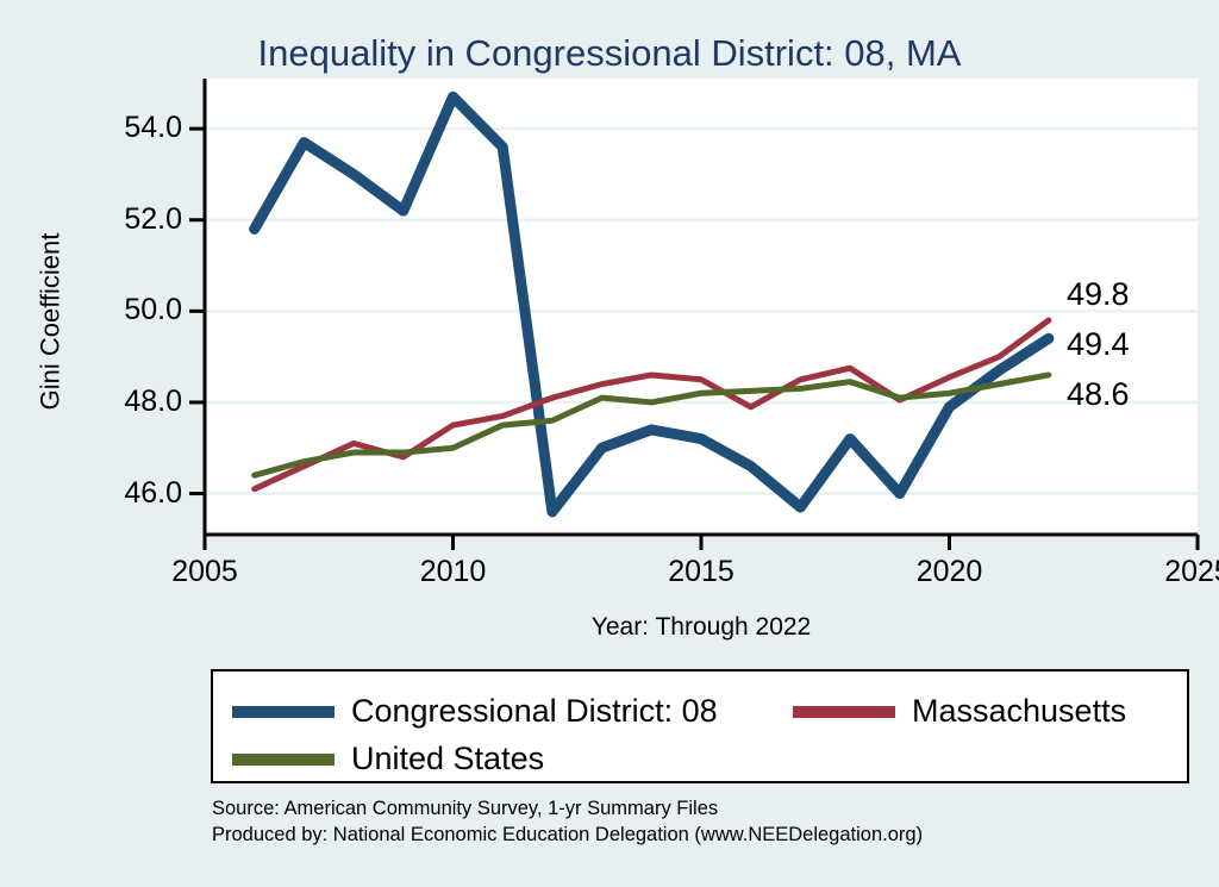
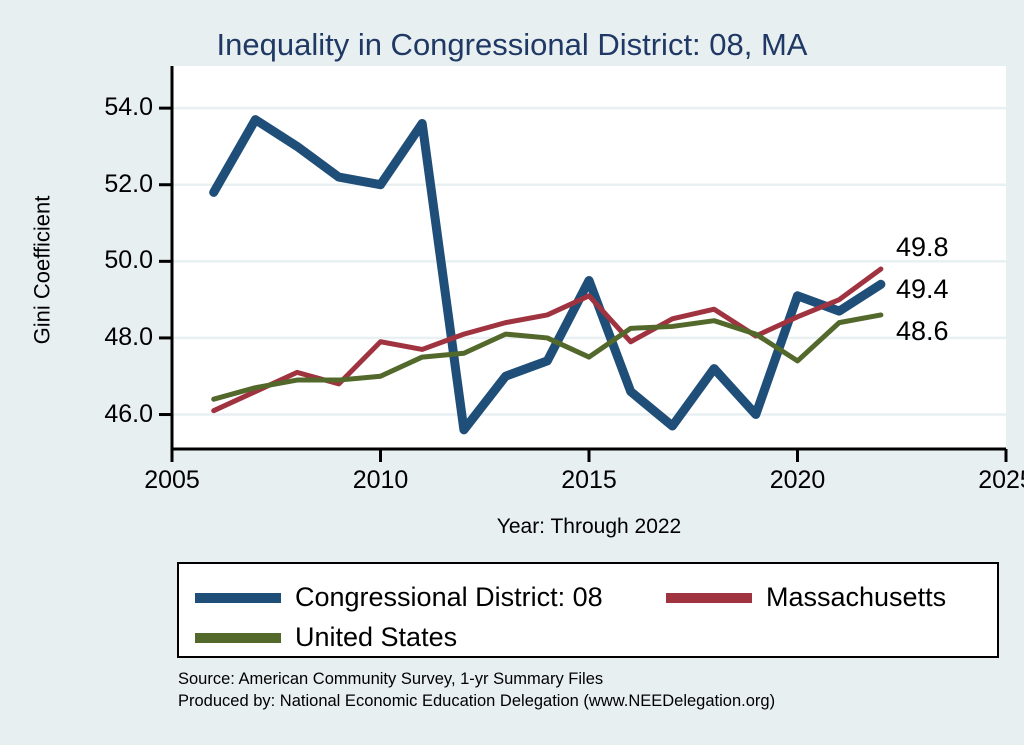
Congressional District: 08/2010: 54.7 -> 52.0
Massachusetts/2010: 47.5 -> 47.9
Congressional District: 08/2015: 47.2 -> 49.5
Massachusetts/2015: 48.5 -> 49.1
United States/2015: 48.2 -> 47.5
Congressional District: 08/2020: 47.9 -> 49.1
United States/2020: 48.2 -> 47.4
